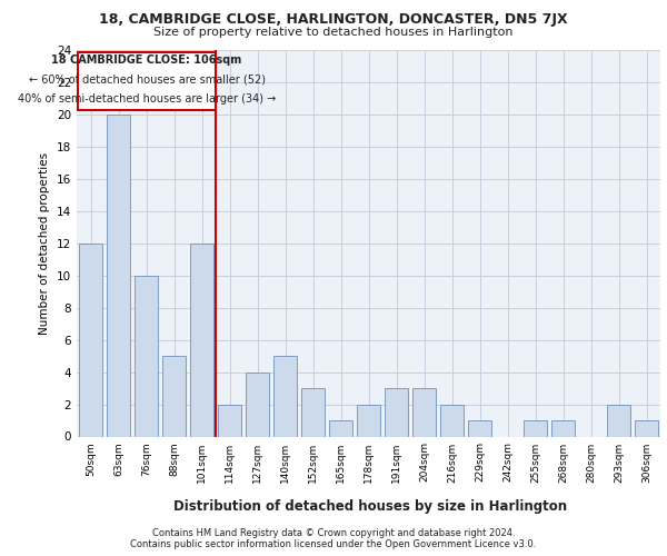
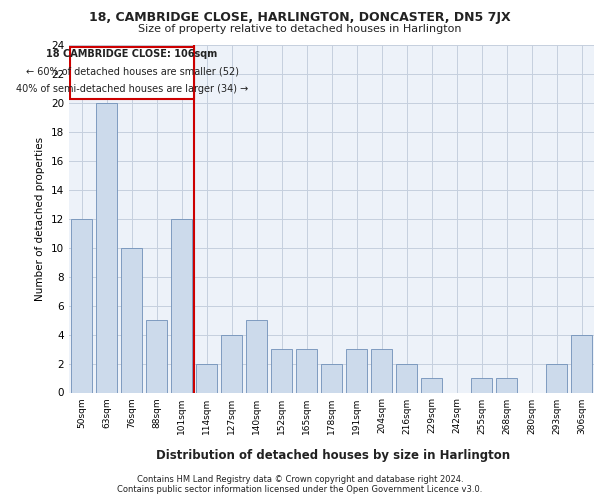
165sqm: 1 -> 3
306sqm: 1 -> 4
